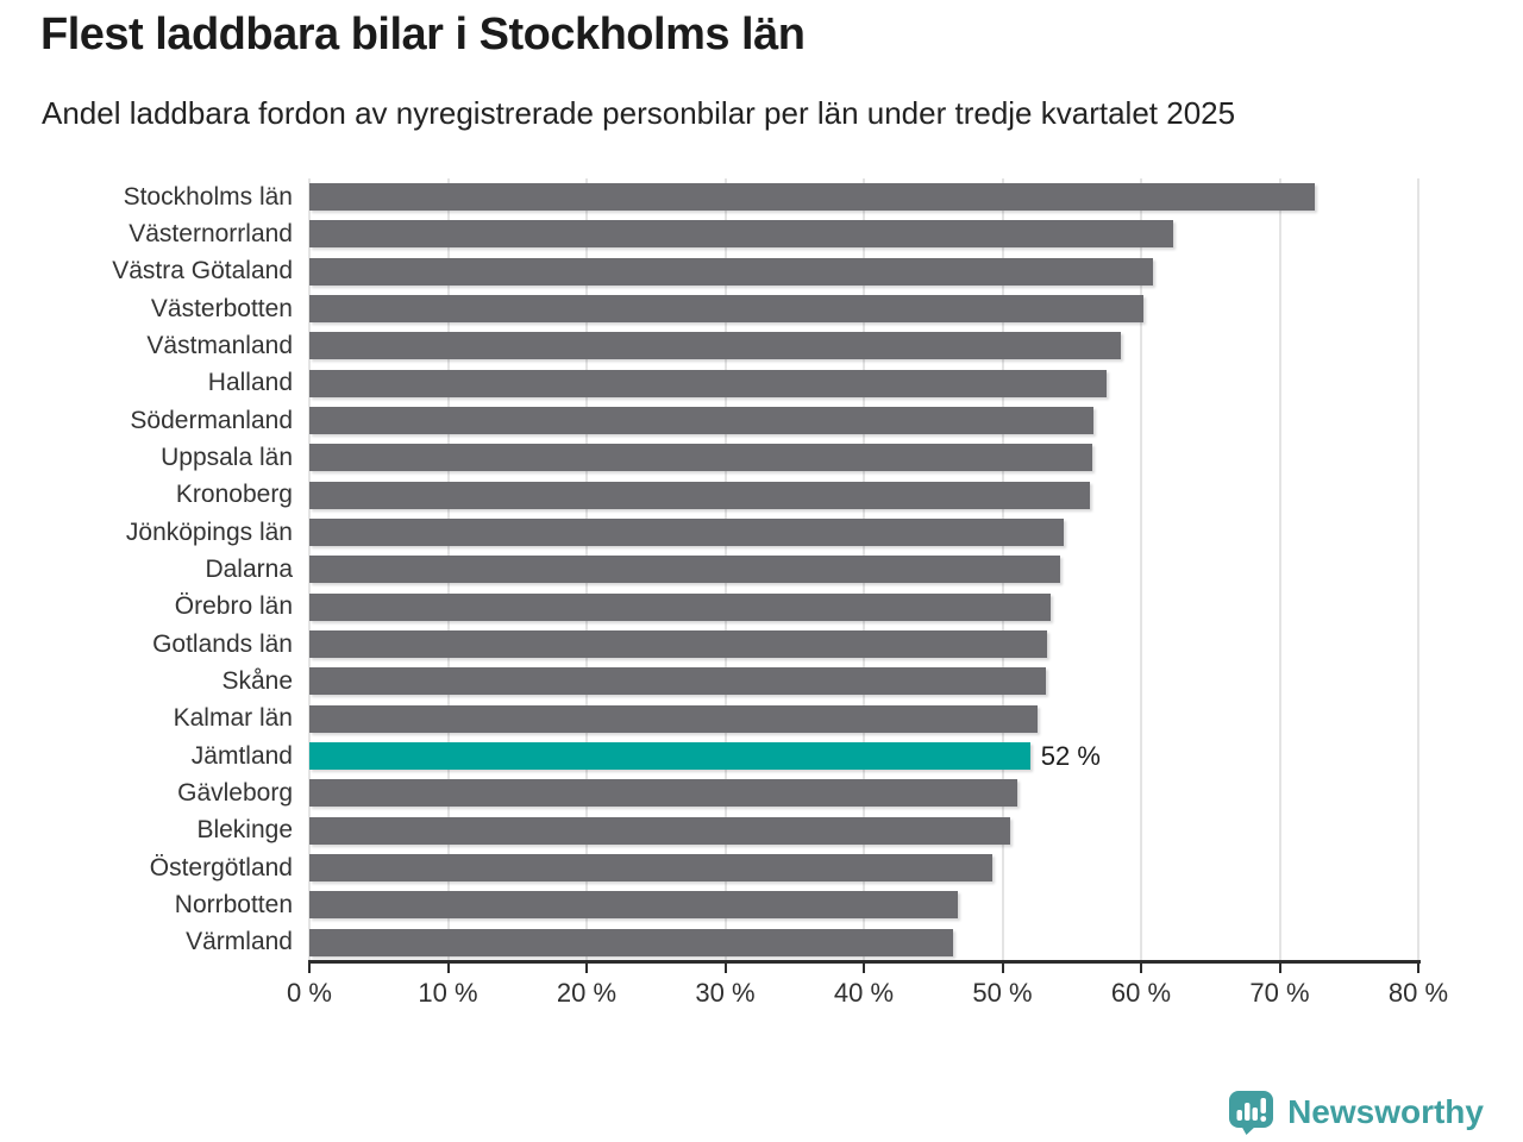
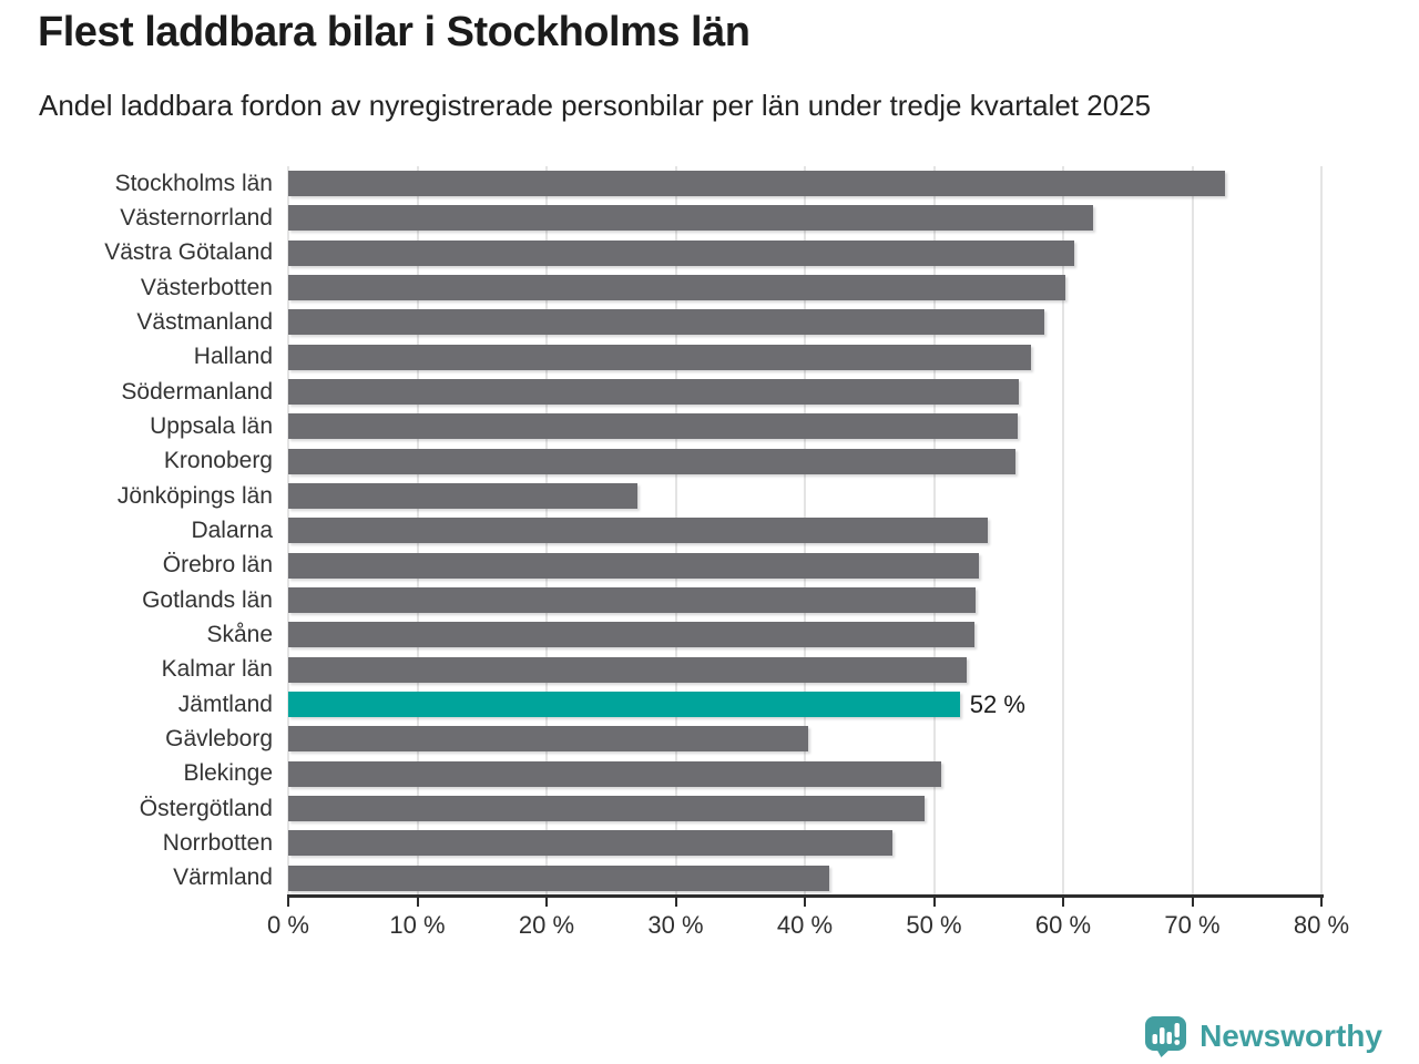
Jönköpings län: 54.4% -> 27.0%
Gävleborg: 51.1% -> 40.3%
Värmland: 46.4% -> 41.9%
